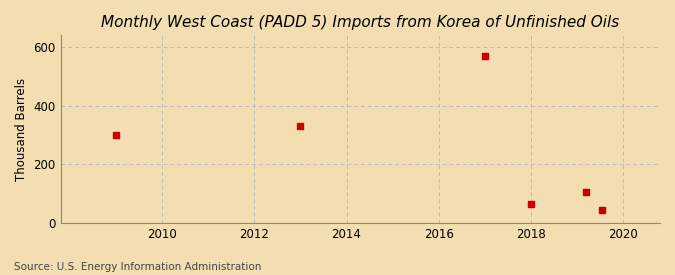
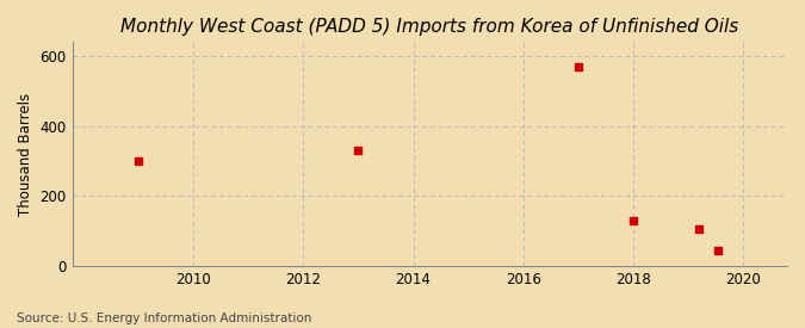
2018: 65 -> 130
